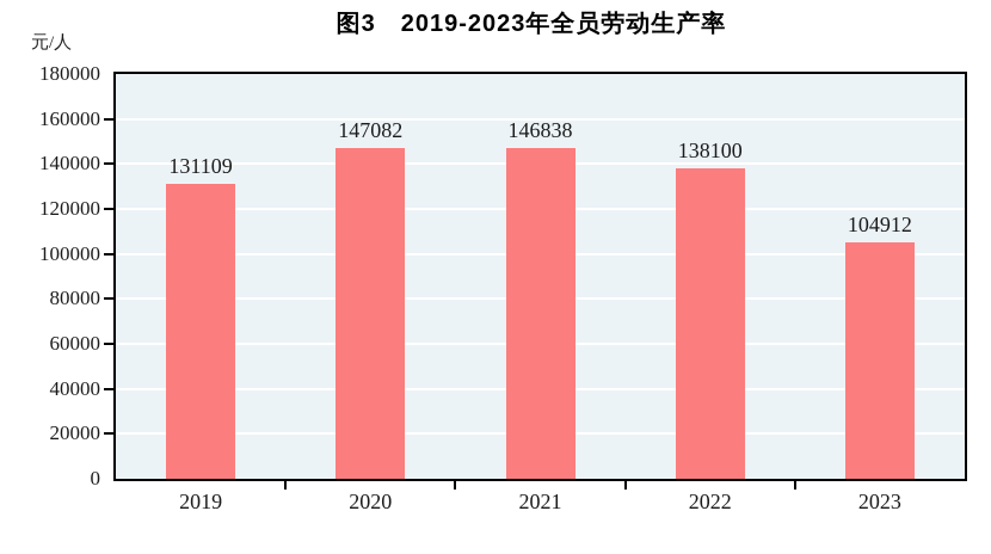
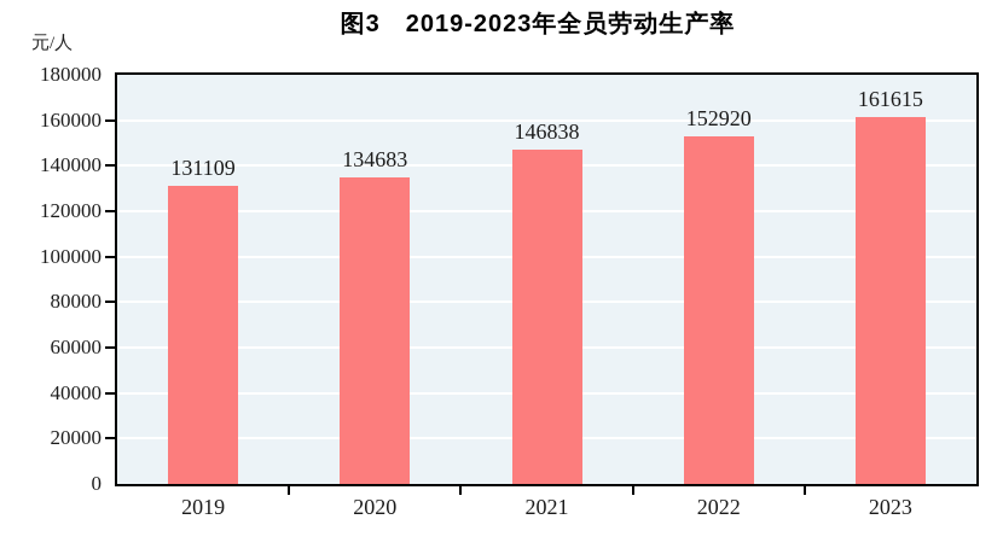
2020: 147082 -> 134683
2022: 138100 -> 152920
2023: 104912 -> 161615
